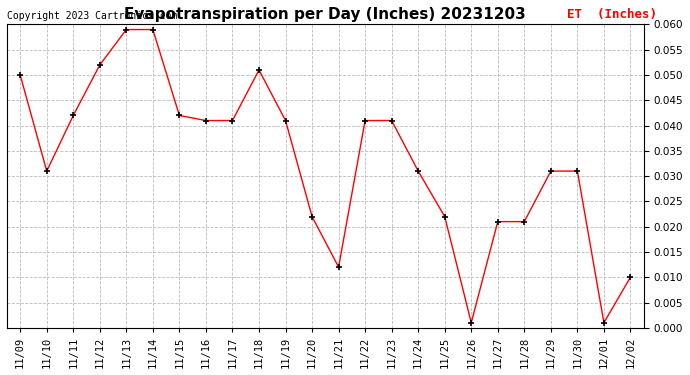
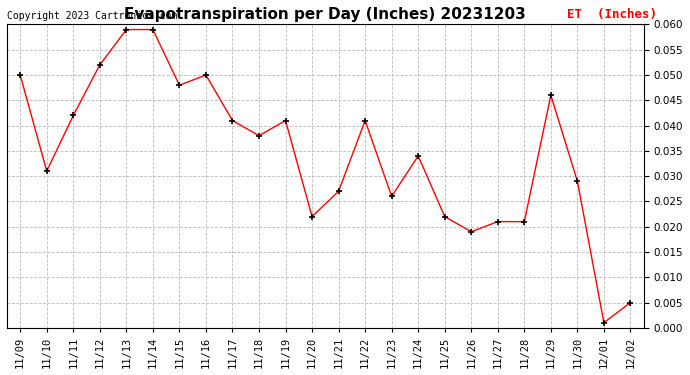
11/15: 0.042 -> 0.048
11/16: 0.041 -> 0.050
11/18: 0.051 -> 0.038
11/21: 0.012 -> 0.027
11/23: 0.041 -> 0.026
11/24: 0.031 -> 0.034
11/26: 0.001 -> 0.019
11/29: 0.031 -> 0.046
11/30: 0.031 -> 0.029
12/02: 0.010 -> 0.005
